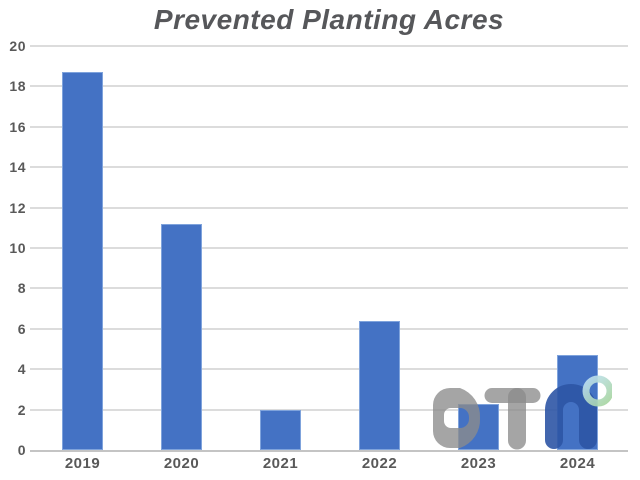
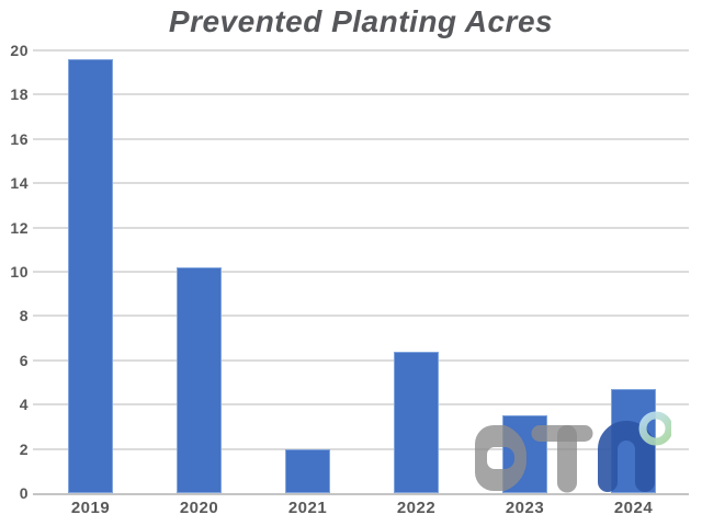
2019: 18.7 -> 19.6
2020: 11.2 -> 10.2
2023: 2.3 -> 3.5
